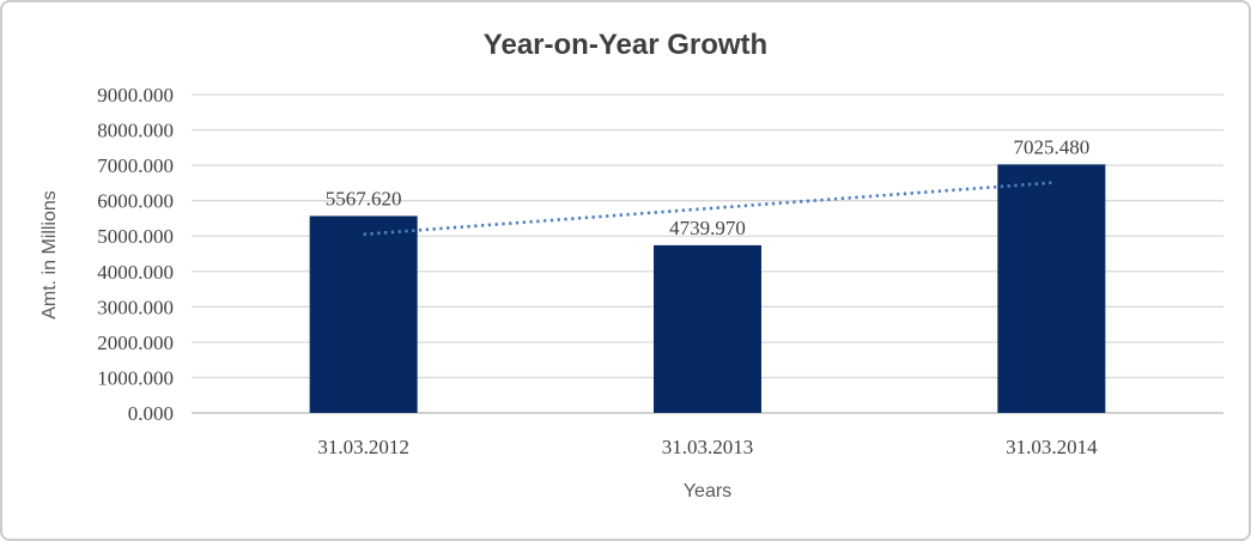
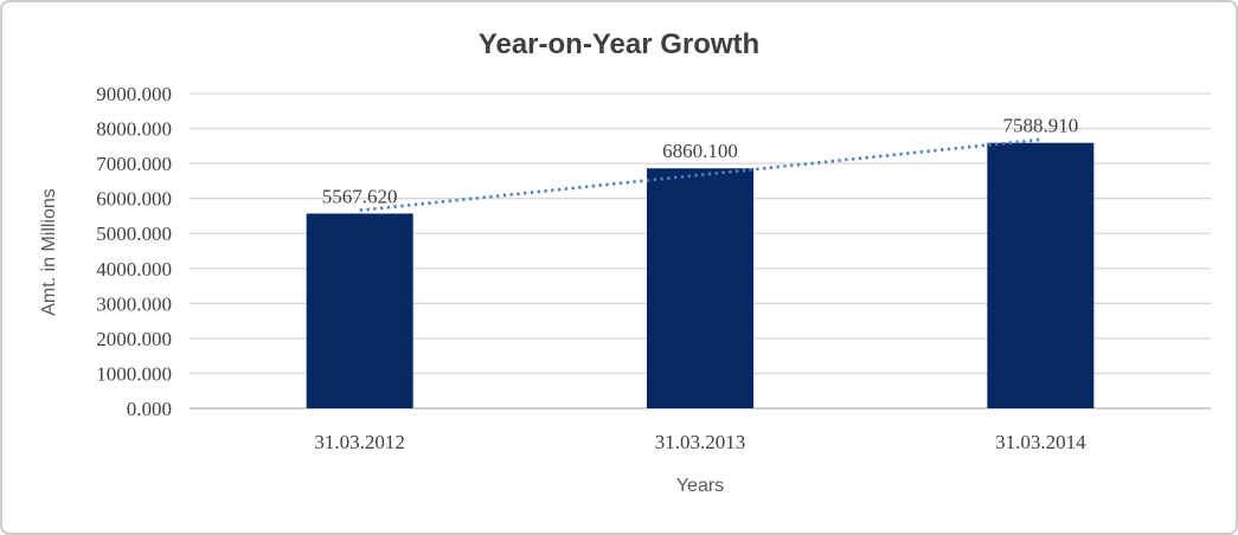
31.03.2013: 4739.970 -> 6860.100
31.03.2014: 7025.480 -> 7588.910
